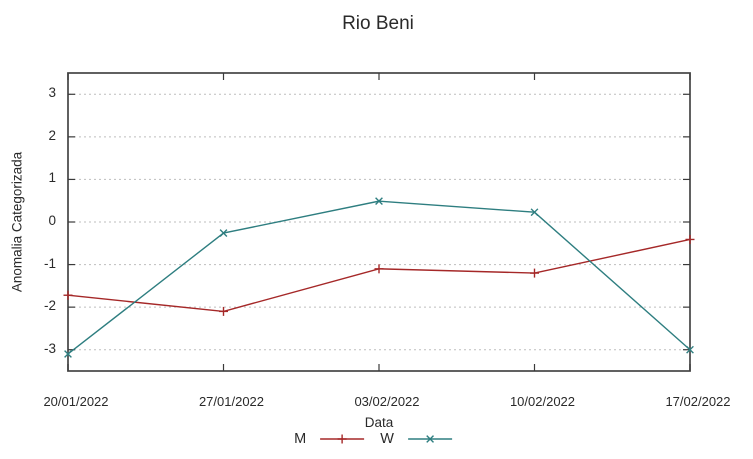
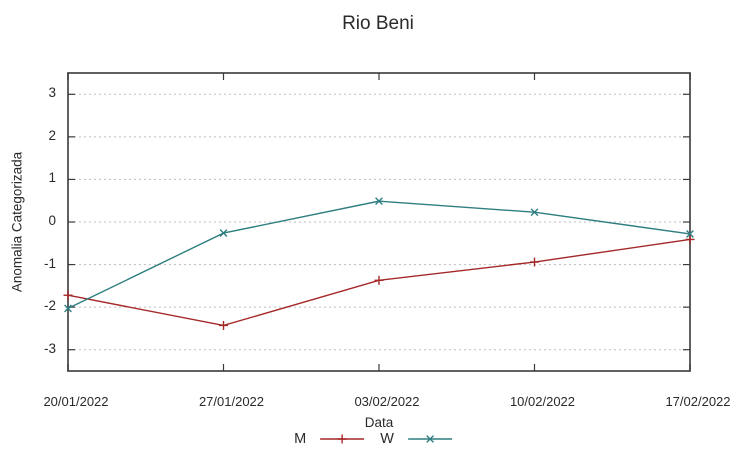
W/20/01/2022: -3.1 -> -2.0
M/27/01/2022: -2.1 -> -2.4
M/03/02/2022: -1.1 -> -1.4
M/10/02/2022: -1.2 -> -0.9
W/17/02/2022: -3.0 -> -0.3
